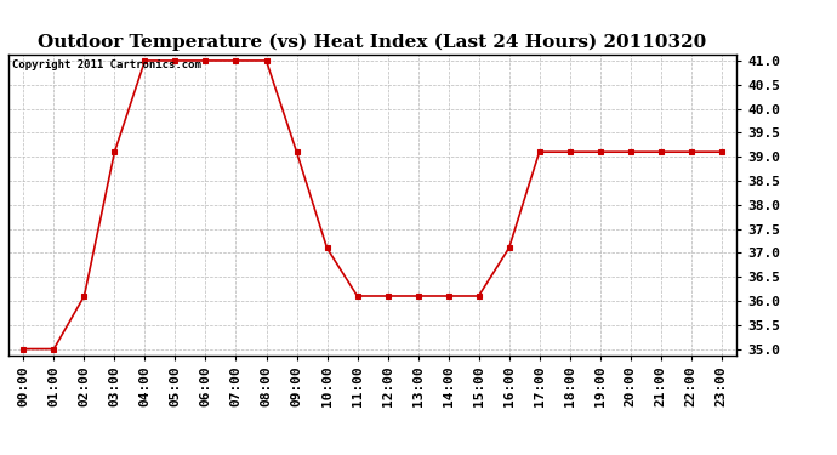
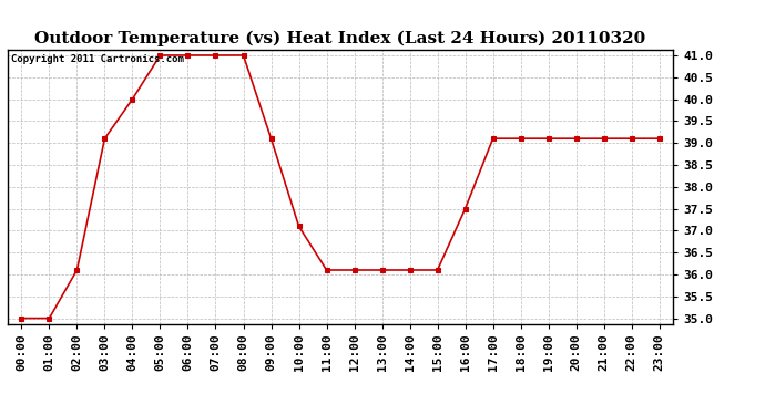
04:00: 41.0 -> 40.0
16:00: 37.1 -> 37.5
